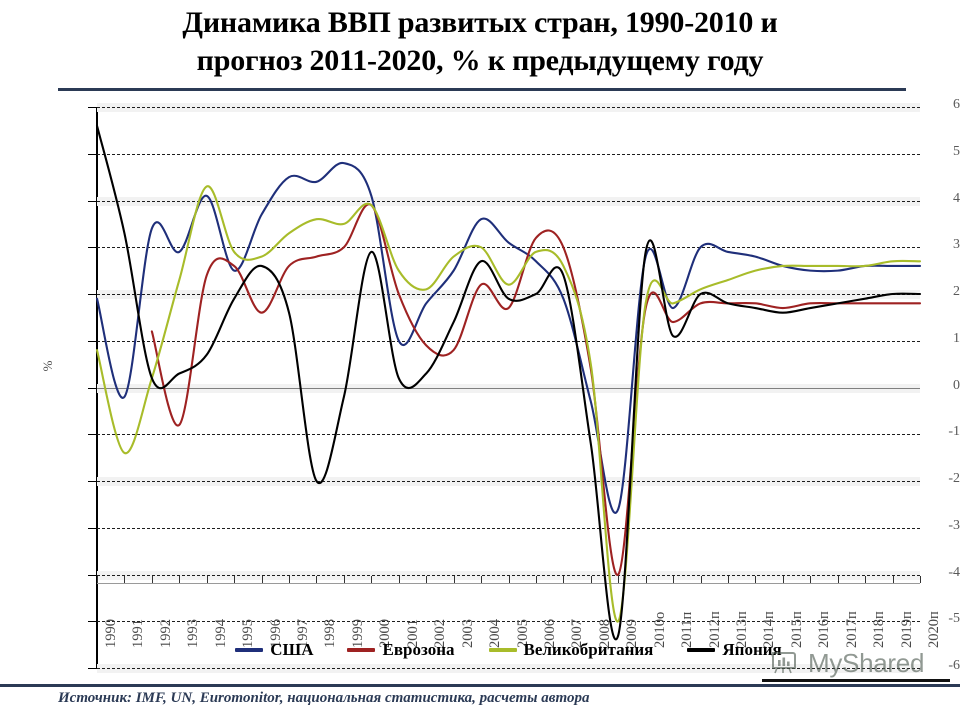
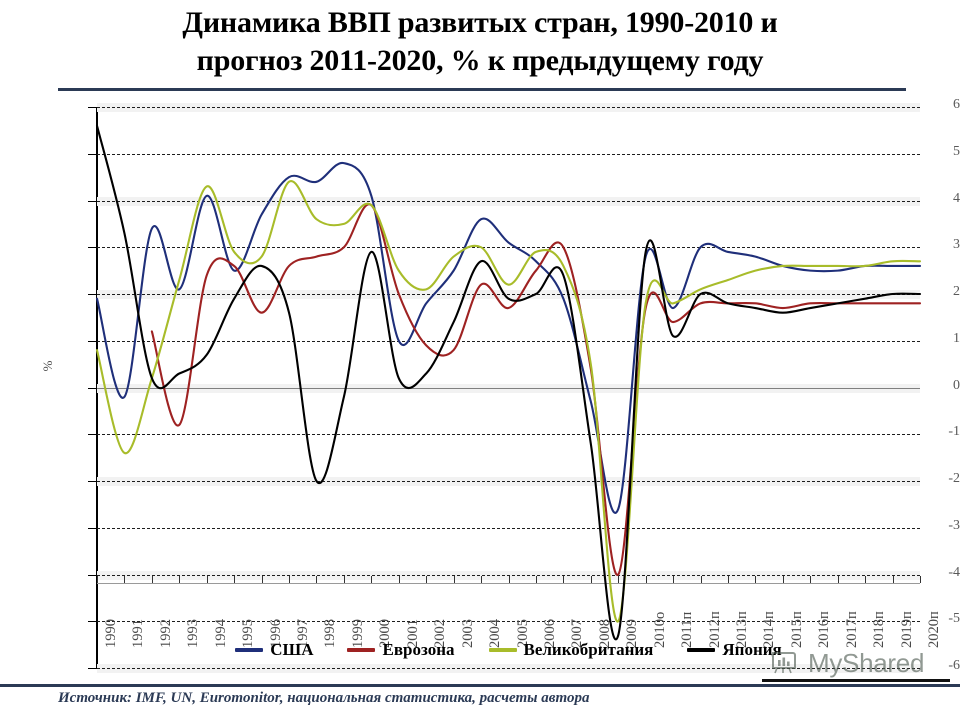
США/1993: 2.9 -> 2.1
Великобритания/1997: 3.3 -> 4.4
Еврозона/2006: 3.2 -> 2.5
